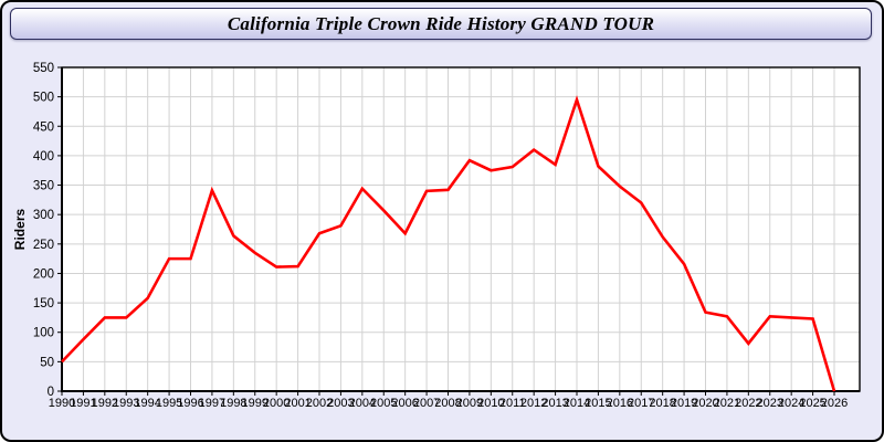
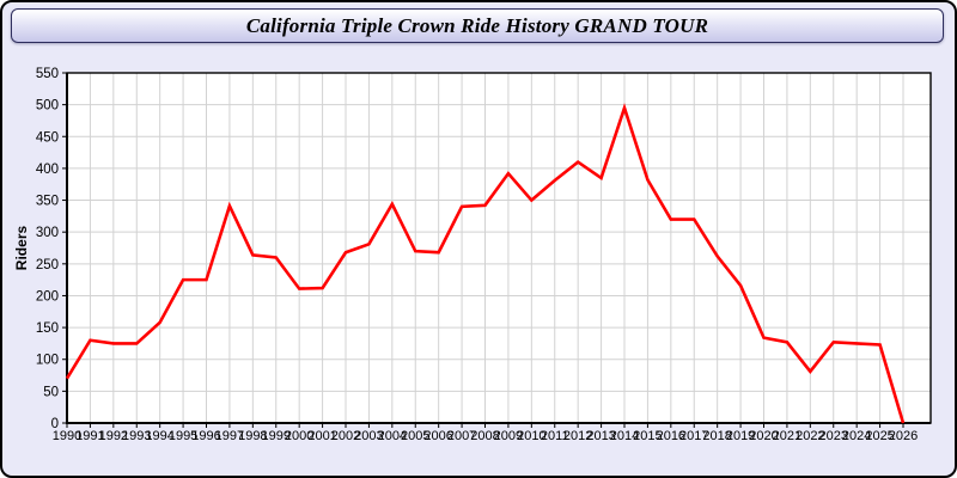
1990: 50 -> 70
1991: 90 -> 130
1999: 240 -> 260
2005: 310 -> 270
2010: 380 -> 350
2016: 350 -> 320
